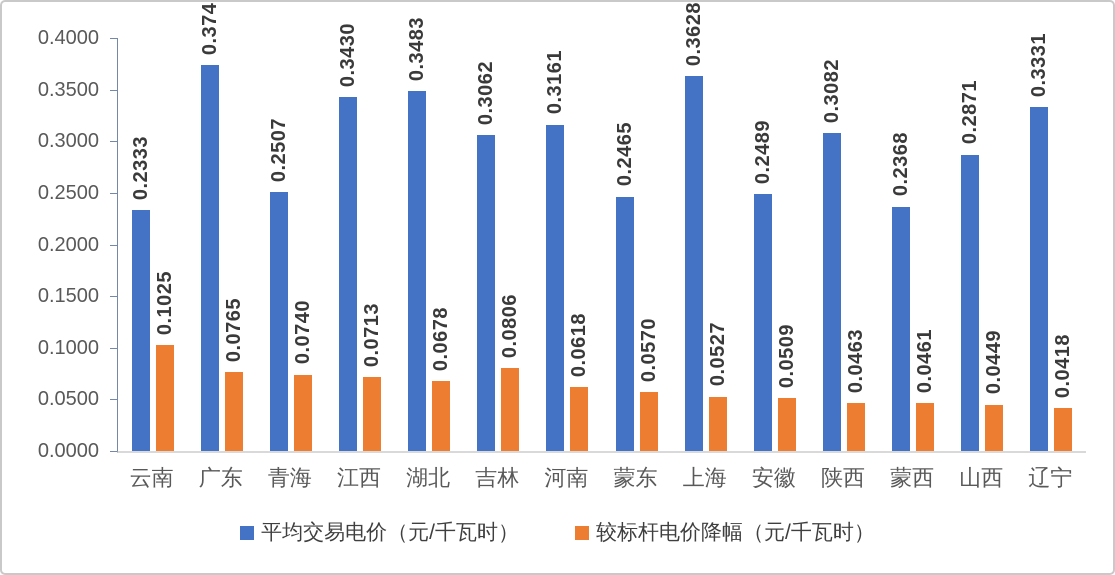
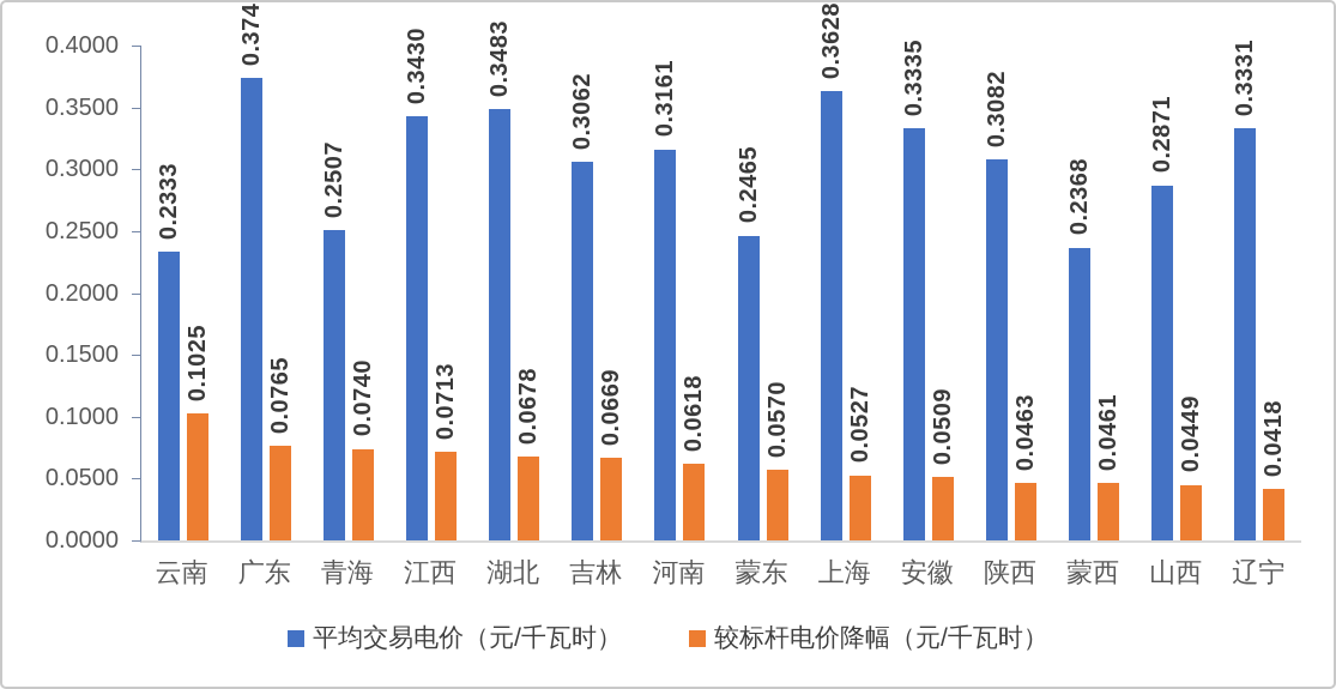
较标杆电价降幅（元/千瓦时）/吉林: 0.0806 -> 0.0669
平均交易电价（元/千瓦时）/安徽: 0.2489 -> 0.3335
